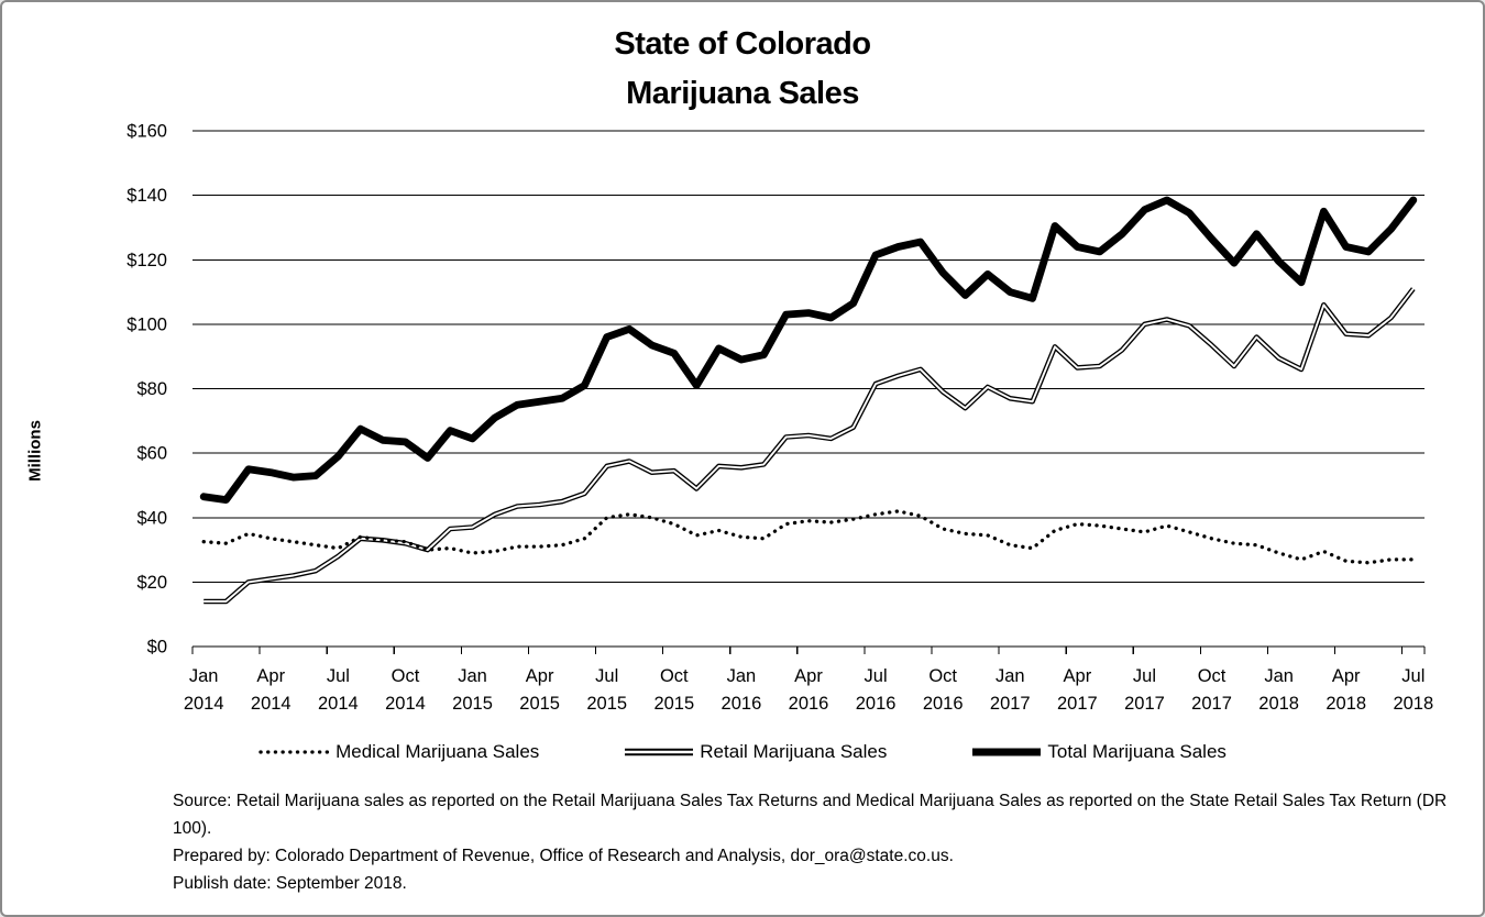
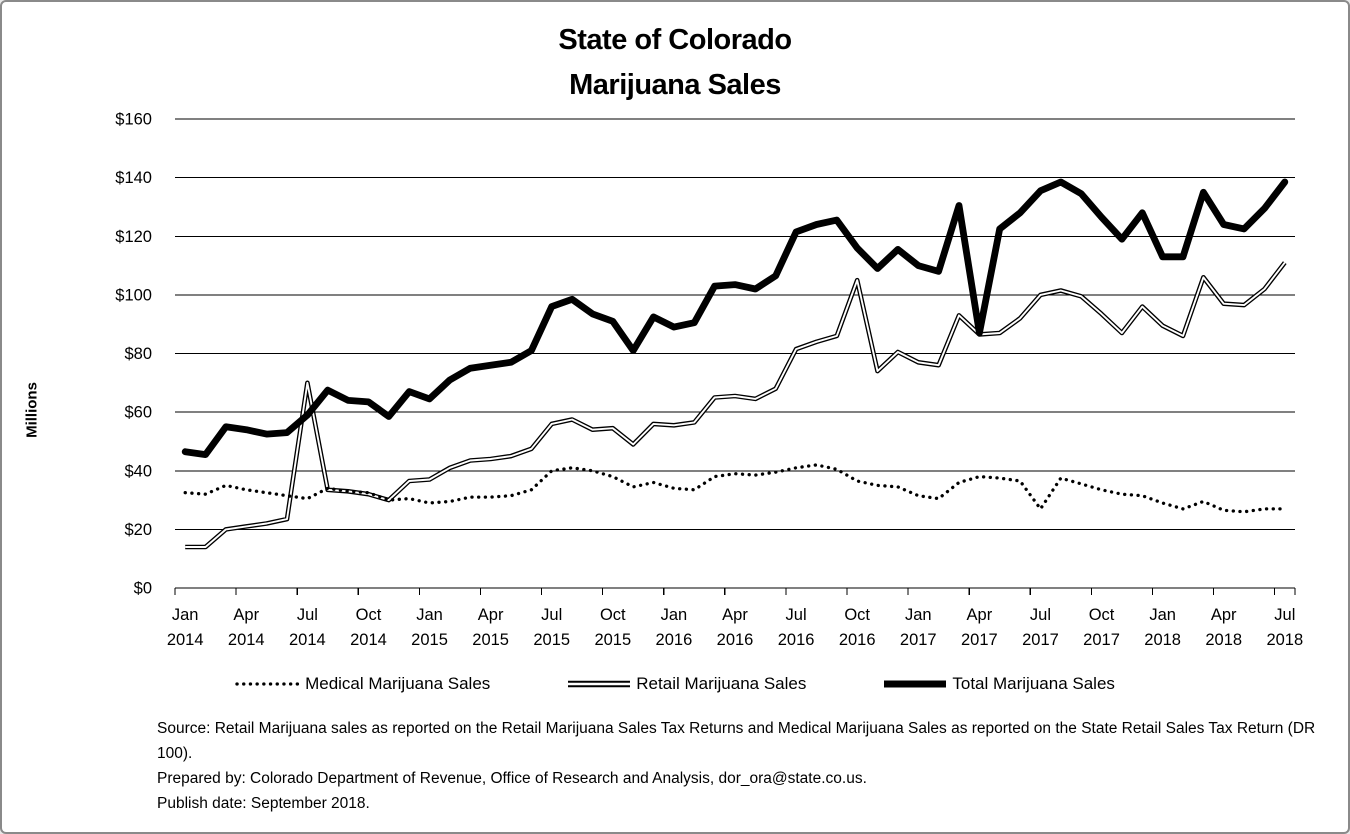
Retail Marijuana Sales/Jul 2014: $28 -> $70
Retail Marijuana Sales/Oct 2016: $79 -> $105
Total Marijuana Sales/Apr 2017: $124 -> $87
Medical Marijuana Sales/Jul 2017: $36 -> $27
Total Marijuana Sales/Jan 2018: $120 -> $113
